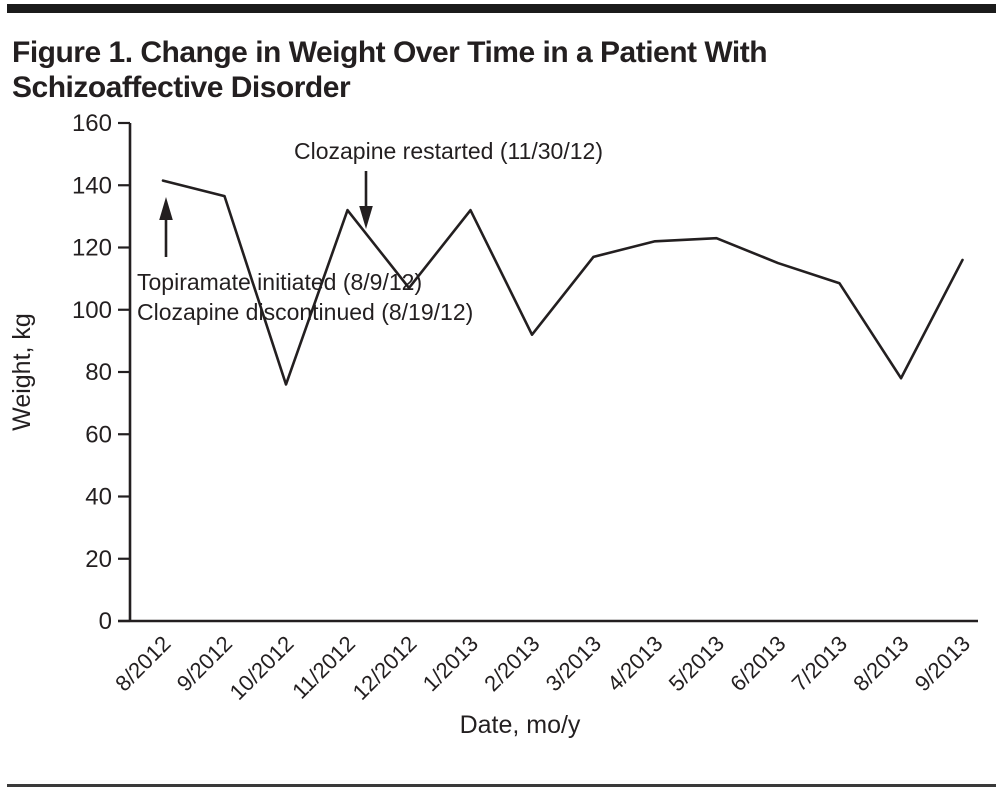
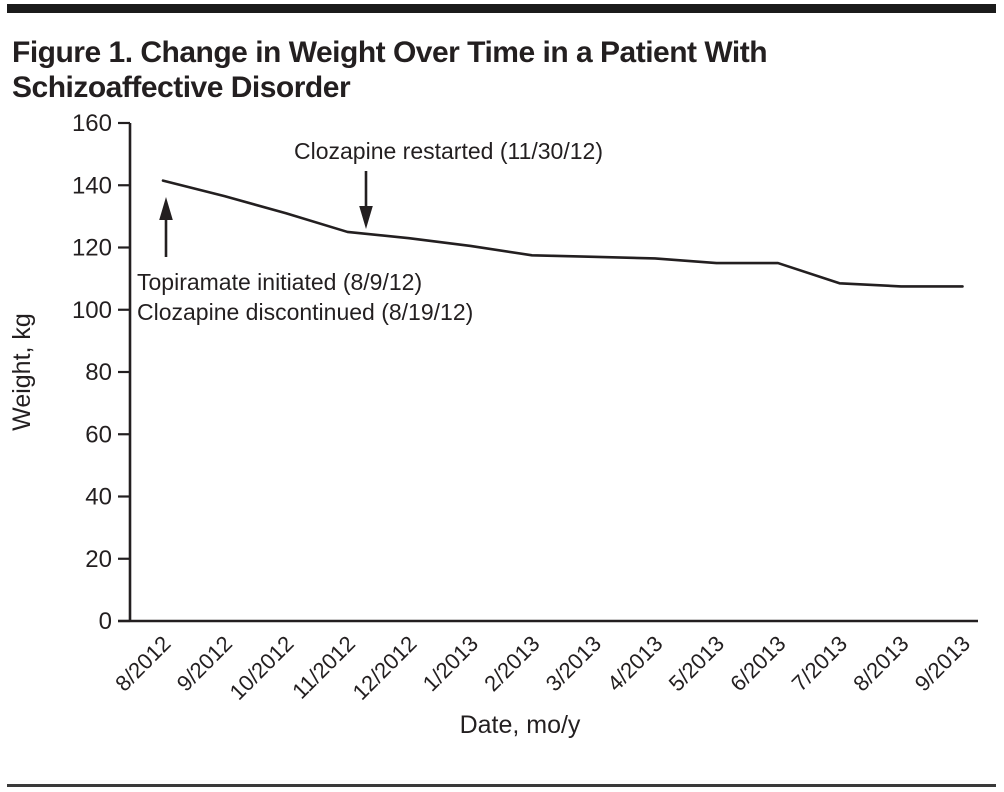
10/2012: 76 -> 131
11/2012: 132 -> 125
12/2012: 107 -> 123
1/2013: 132 -> 120
2/2013: 92 -> 118
4/2013: 122 -> 116
5/2013: 123 -> 115
8/2013: 78 -> 108
9/2013: 116 -> 108
